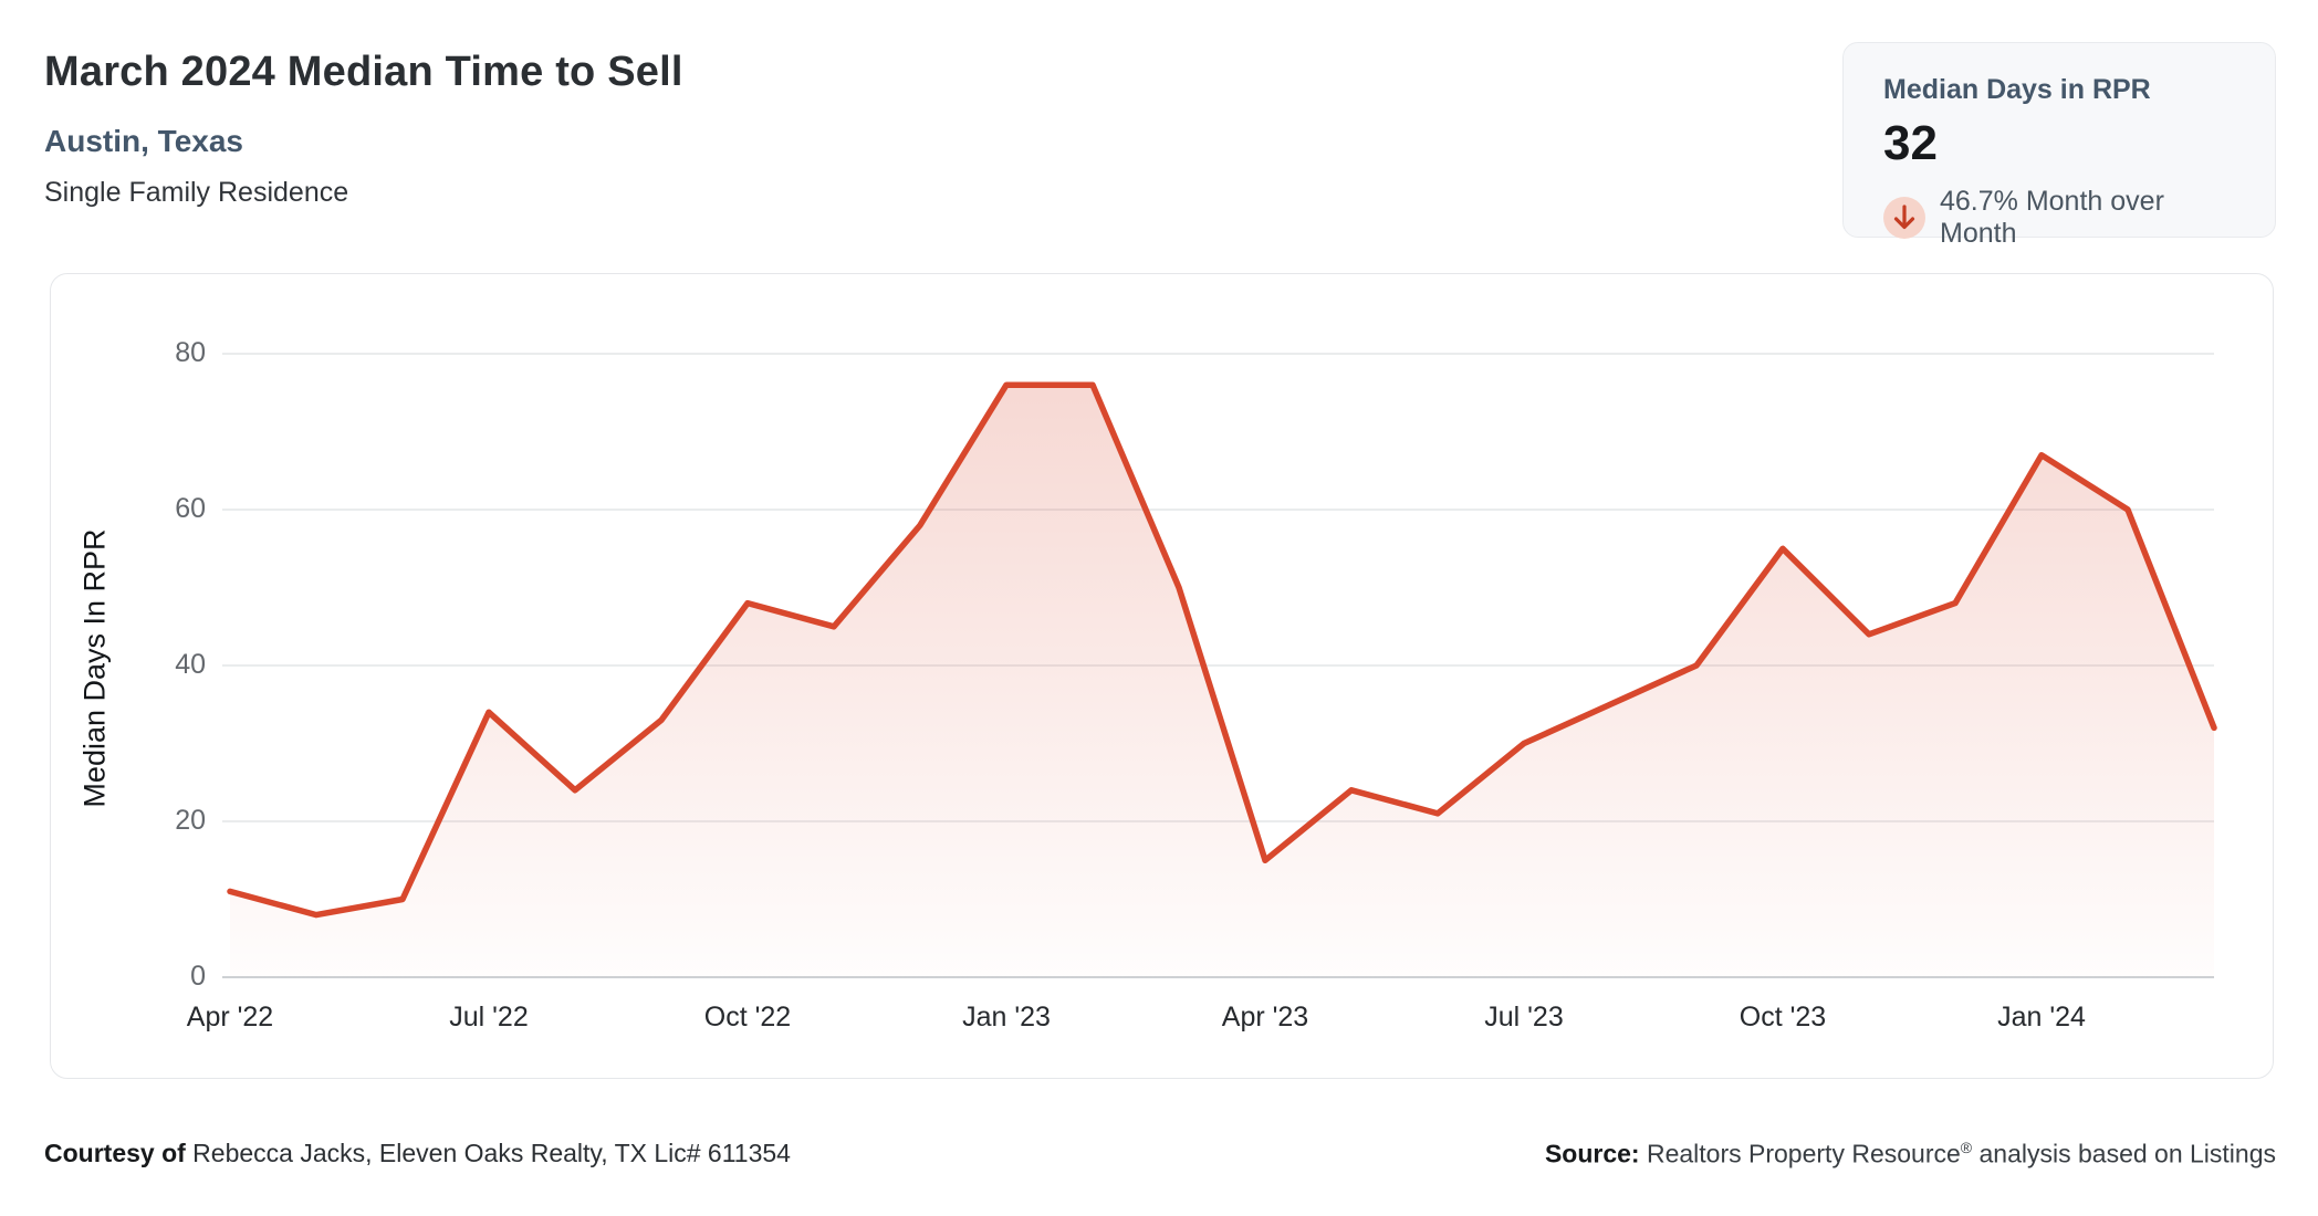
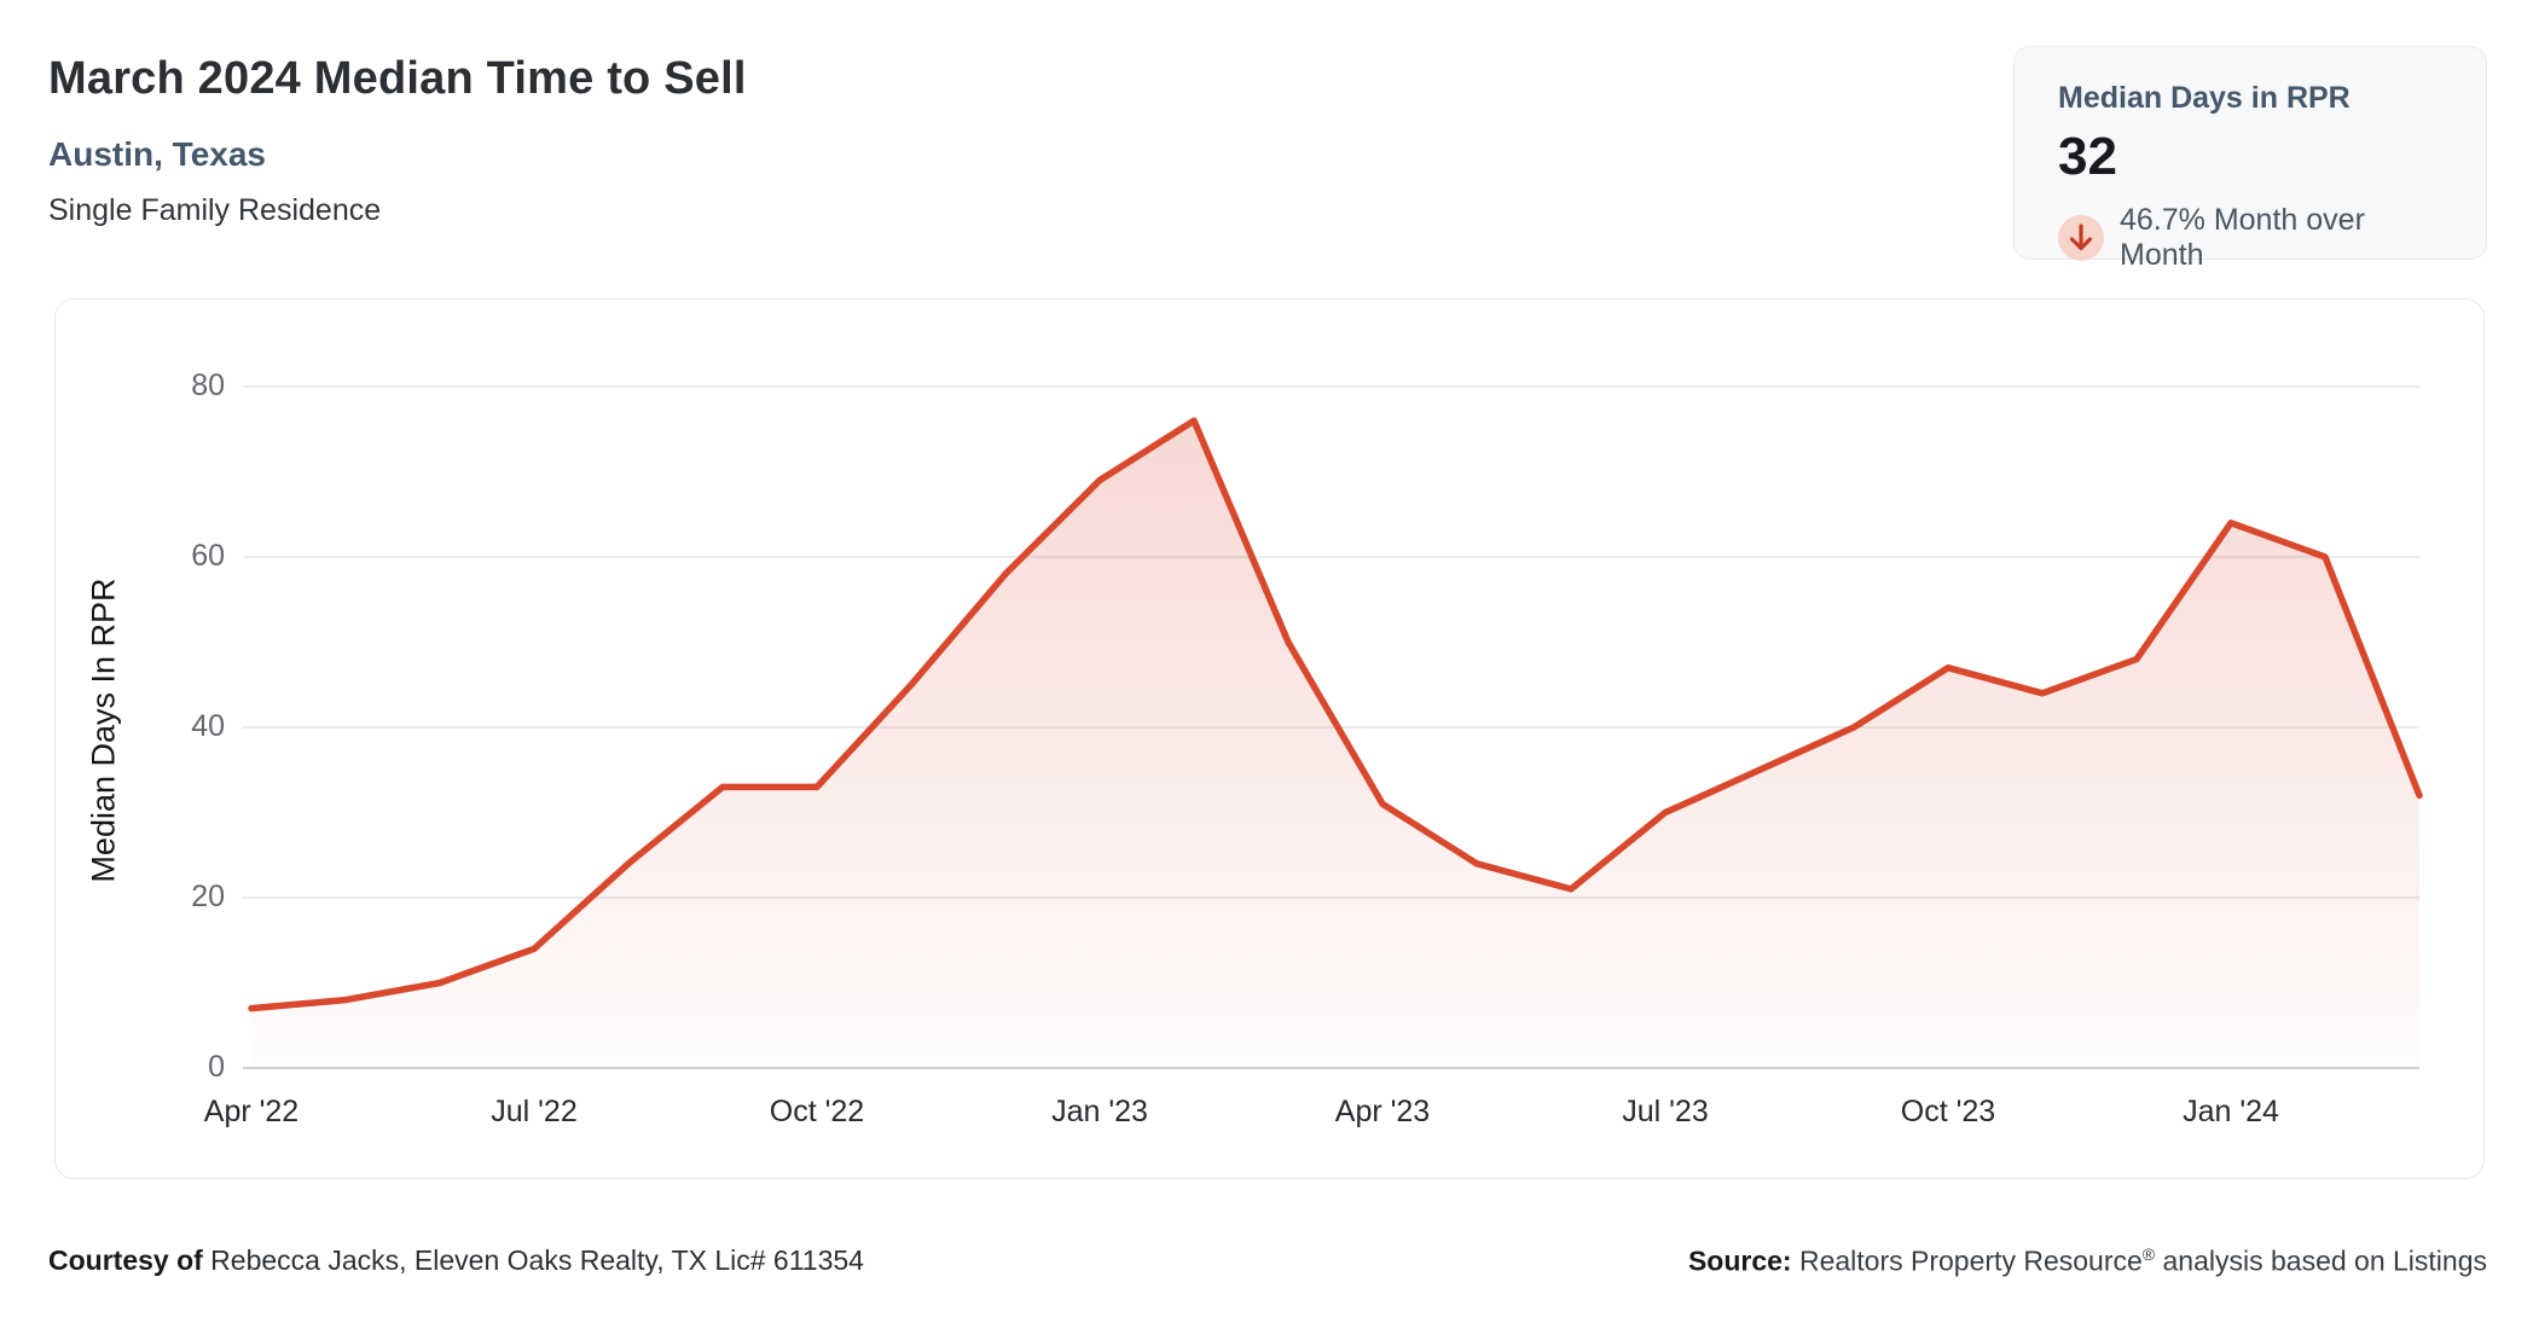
Apr '22: 11 -> 7
Jul '22: 34 -> 14
Oct '22: 48 -> 33
Jan '23: 76 -> 69
Apr '23: 15 -> 31
Oct '23: 55 -> 47
Jan '24: 67 -> 64
